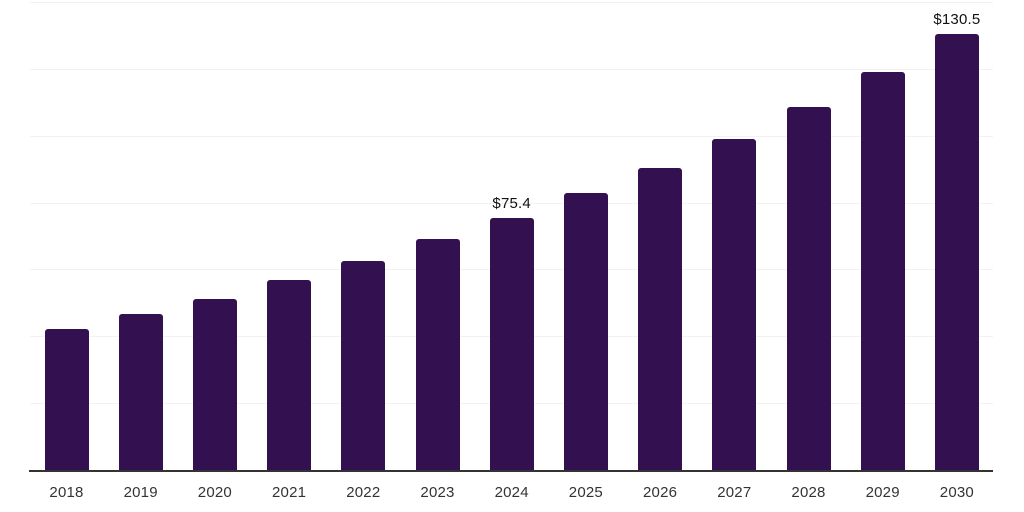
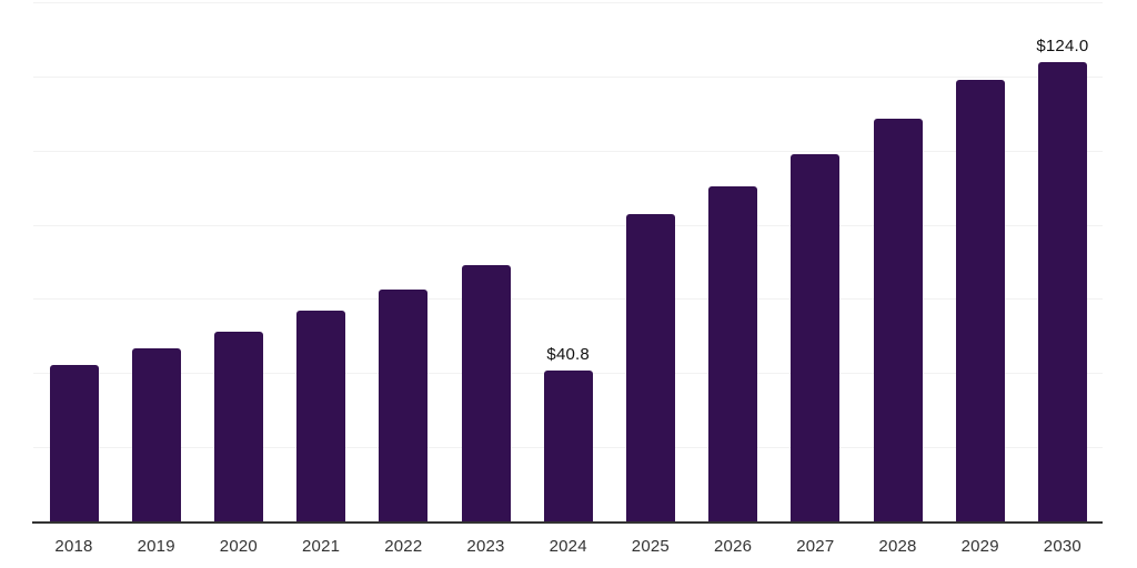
2024: $75.4 -> $40.8
2030: $130.5 -> $124.0
